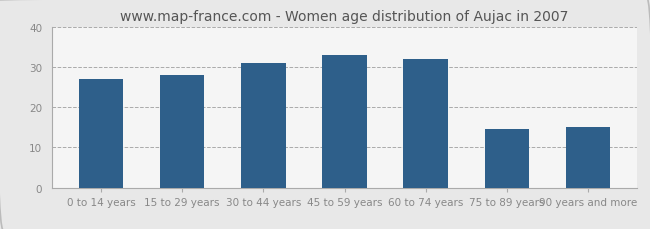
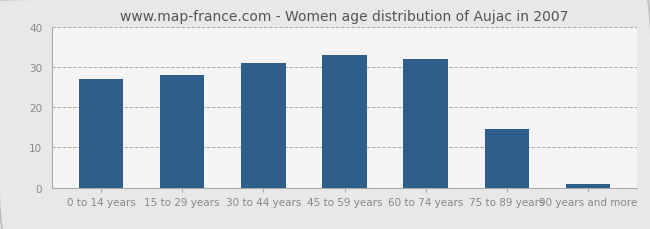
90 years and more: 15.0 -> 1.0
